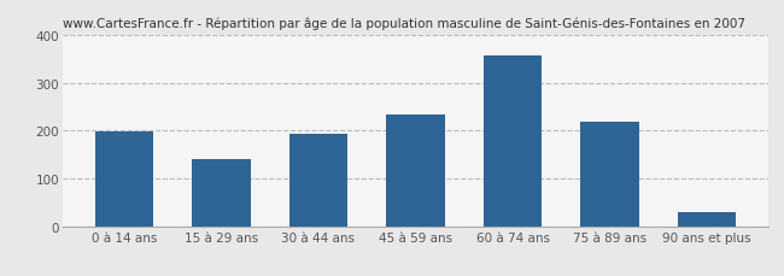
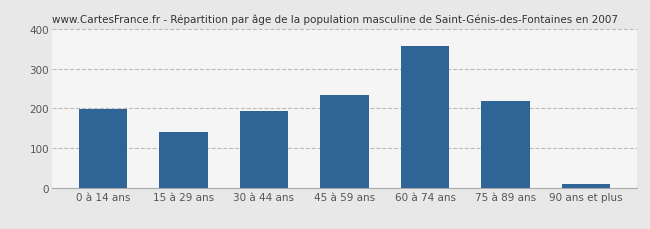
90 ans et plus: 30 -> 9
